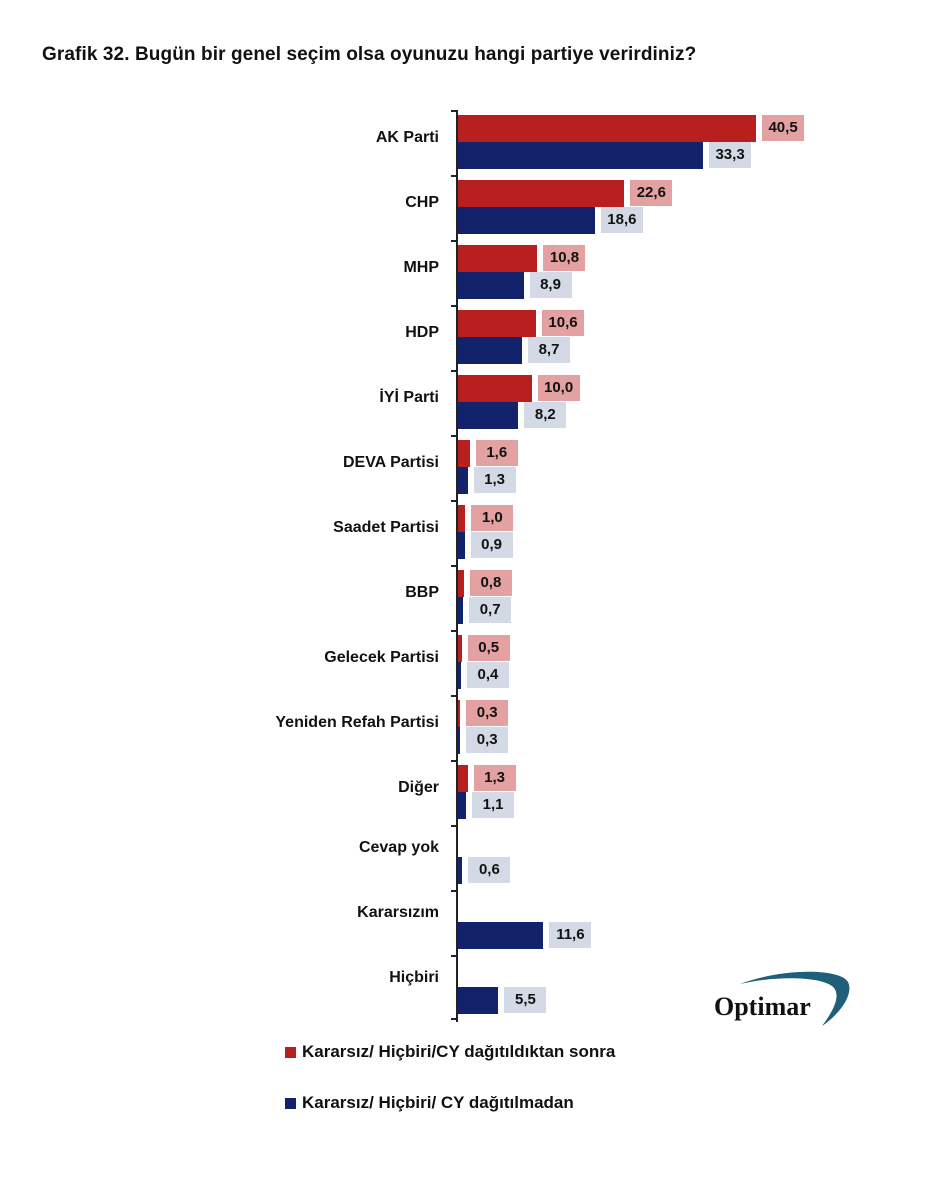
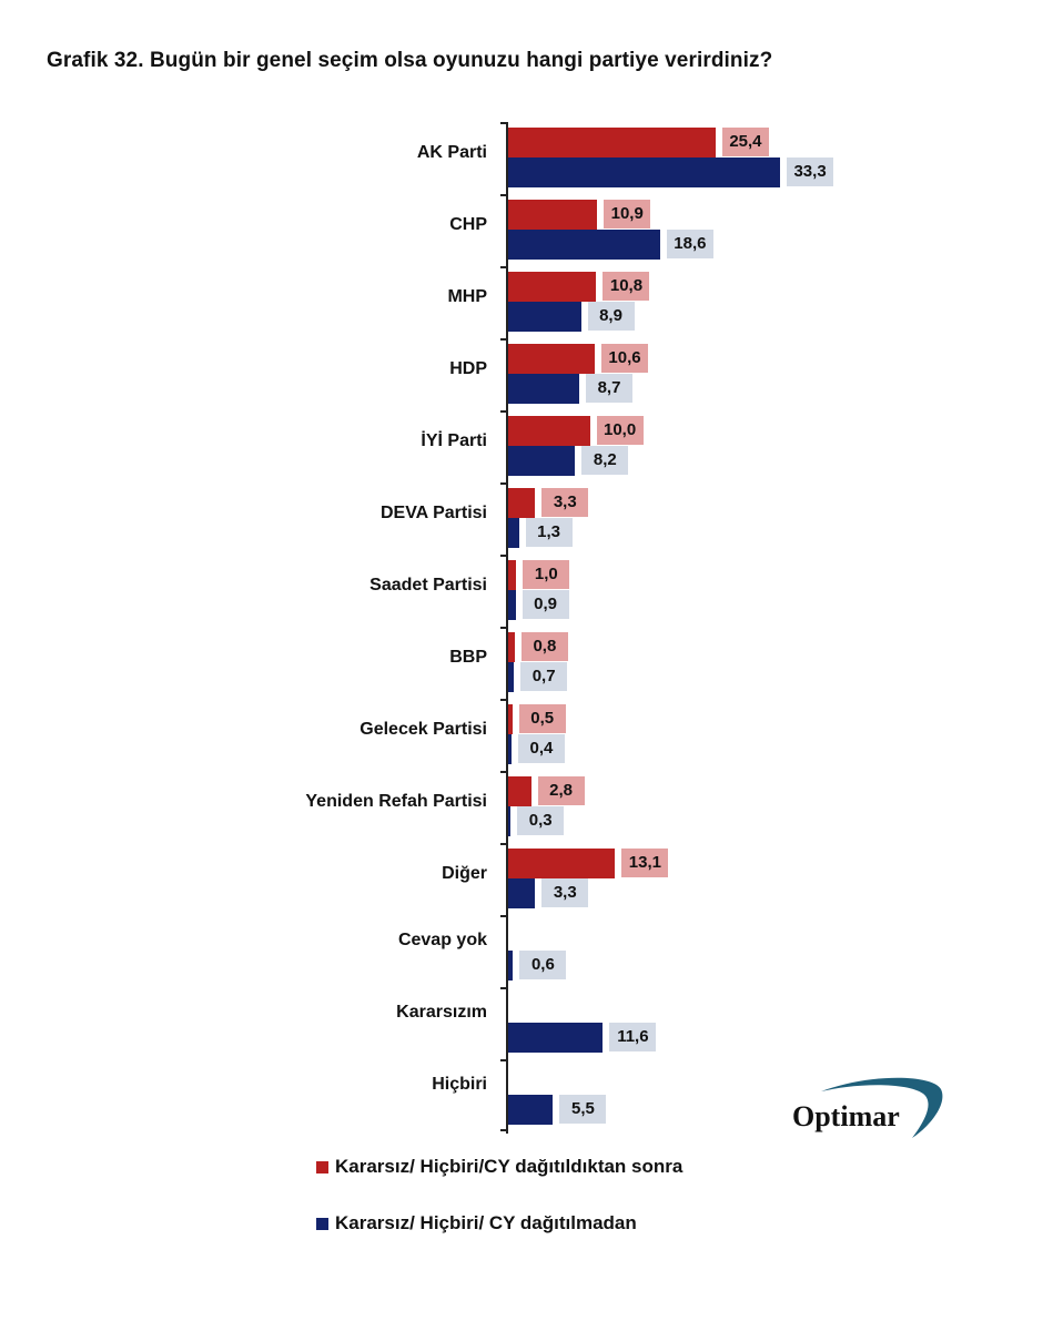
Kararsız/ Hiçbiri/CY dağıtıldıktan sonra/AK Parti: 40,5 -> 25,4
Kararsız/ Hiçbiri/CY dağıtıldıktan sonra/CHP: 22,6 -> 10,9
Kararsız/ Hiçbiri/CY dağıtıldıktan sonra/DEVA Partisi: 1,6 -> 3,3
Kararsız/ Hiçbiri/CY dağıtıldıktan sonra/Yeniden Refah Partisi: 0,3 -> 2,8
Kararsız/ Hiçbiri/CY dağıtıldıktan sonra/Diğer: 1,3 -> 13,1
Kararsız/ Hiçbiri/ CY dağıtılmadan/Diğer: 1,1 -> 3,3
